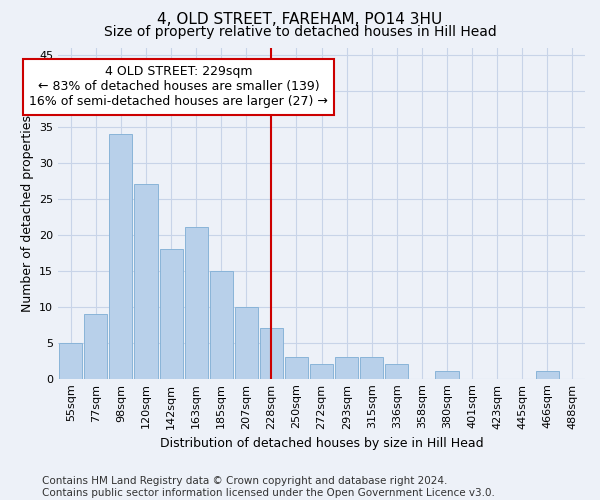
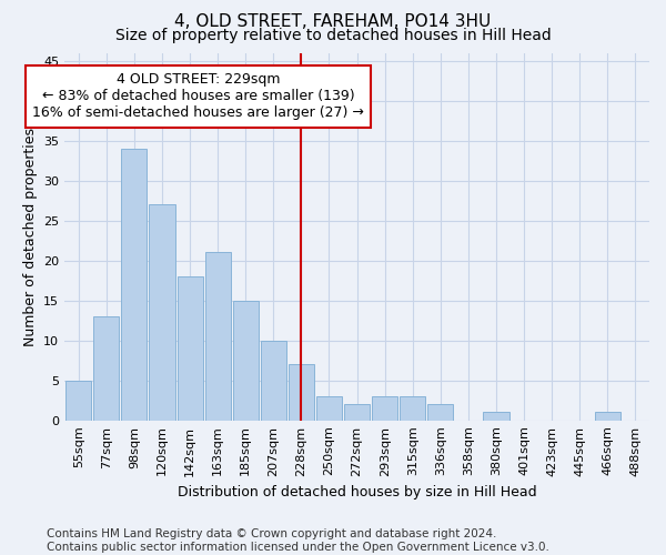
77sqm: 9 -> 13
